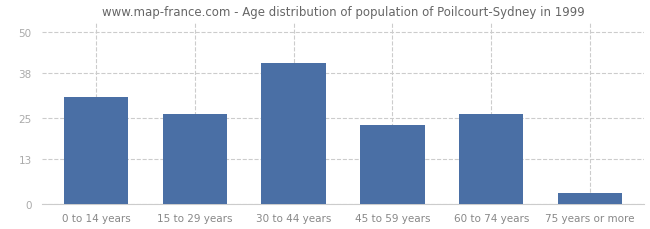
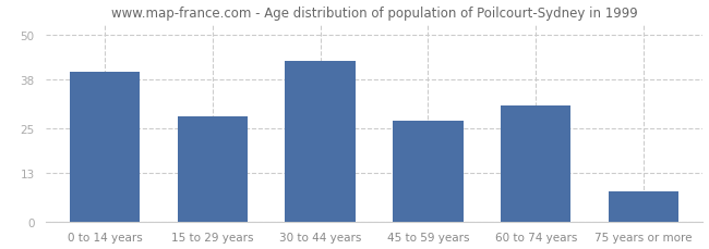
0 to 14 years: 31 -> 40
15 to 29 years: 26 -> 28
30 to 44 years: 41 -> 43
45 to 59 years: 23 -> 27
60 to 74 years: 26 -> 31
75 years or more: 3 -> 8
